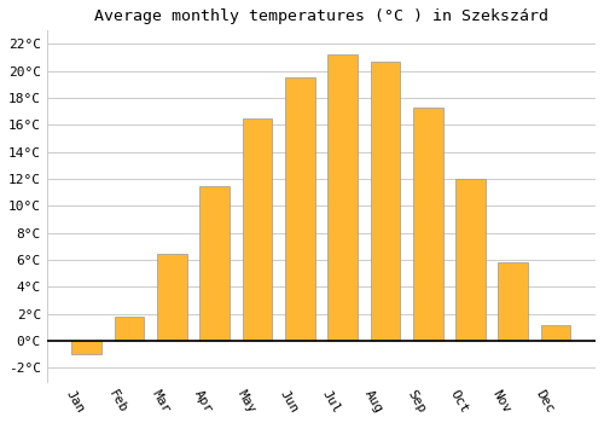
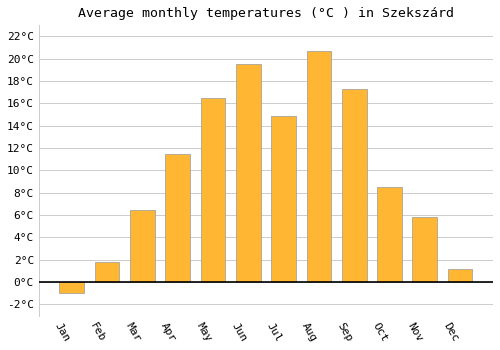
Jul: 21.2°C -> 14.9°C
Oct: 12.0°C -> 8.5°C
